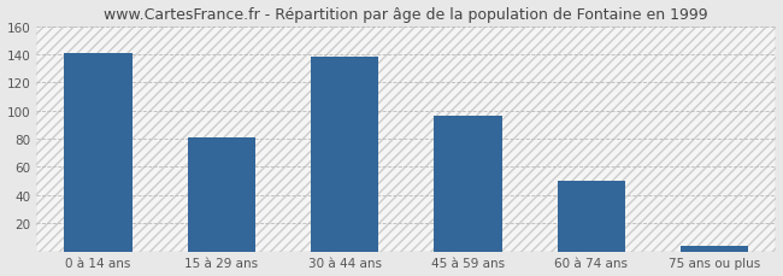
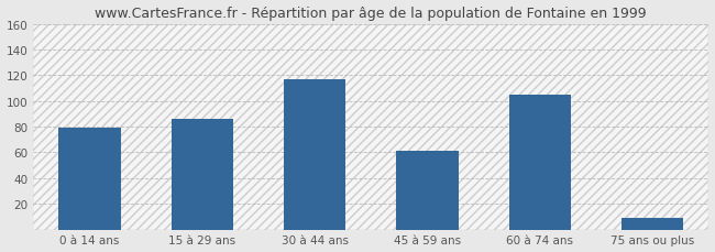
0 à 14 ans: 141 -> 79
15 à 29 ans: 81 -> 86
30 à 44 ans: 138 -> 117
45 à 59 ans: 96 -> 61
60 à 74 ans: 50 -> 105
75 ans ou plus: 4 -> 9
